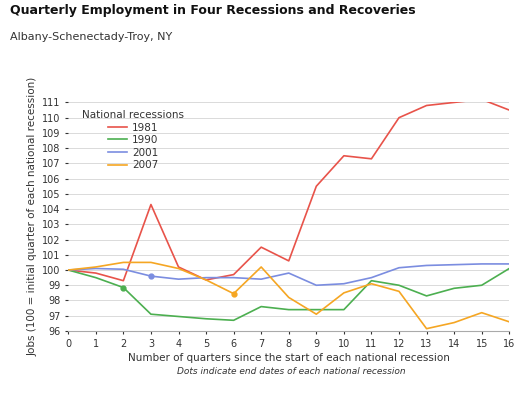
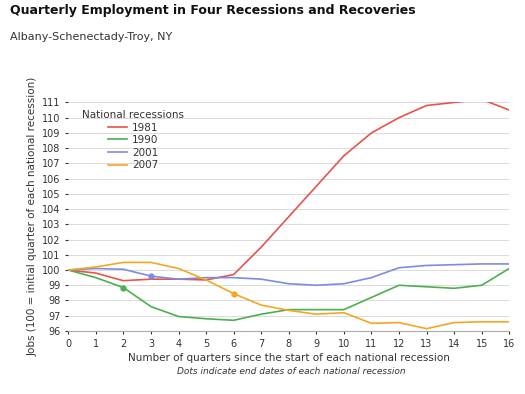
1981/3: 104.3 -> 99.4
1990/3: 97.1 -> 97.6
1981/4: 100.2 -> 99.4
1990/7: 97.6 -> 97.1
2007/7: 100.2 -> 97.7
1981/8: 100.6 -> 103.5
2001/8: 99.8 -> 99.1
2007/8: 98.2 -> 97.3
2007/10: 98.5 -> 97.2
1981/11: 107.3 -> 109.0
1990/11: 99.3 -> 98.2
2007/11: 99.1 -> 96.5
2007/12: 98.6 -> 96.5
1990/13: 98.3 -> 98.9
2007/15: 97.2 -> 96.6
